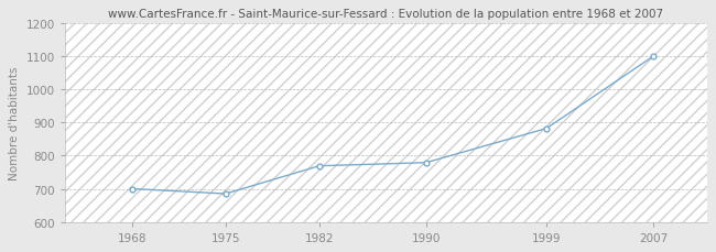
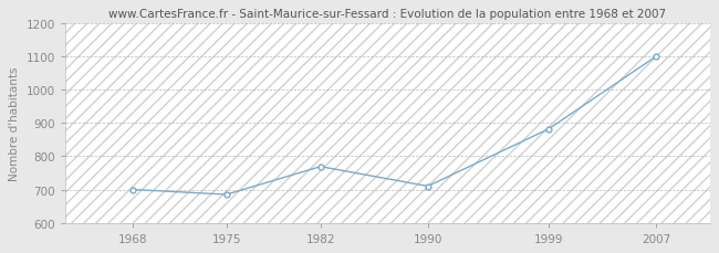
1990: 779 -> 710
